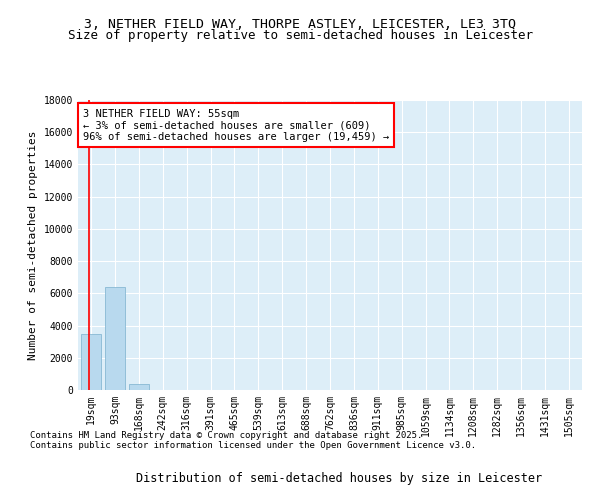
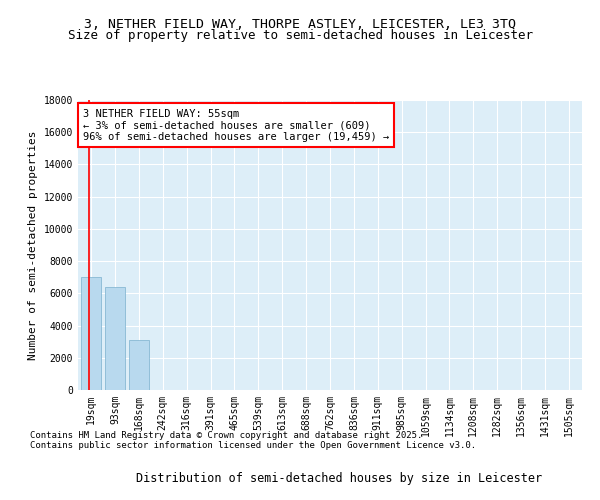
19sqm: 3400 -> 7000
168sqm: 400 -> 3100
